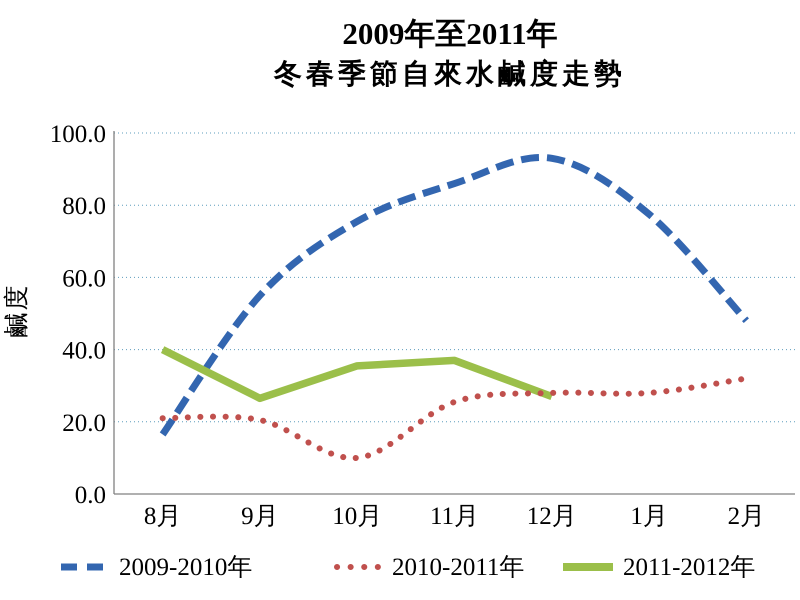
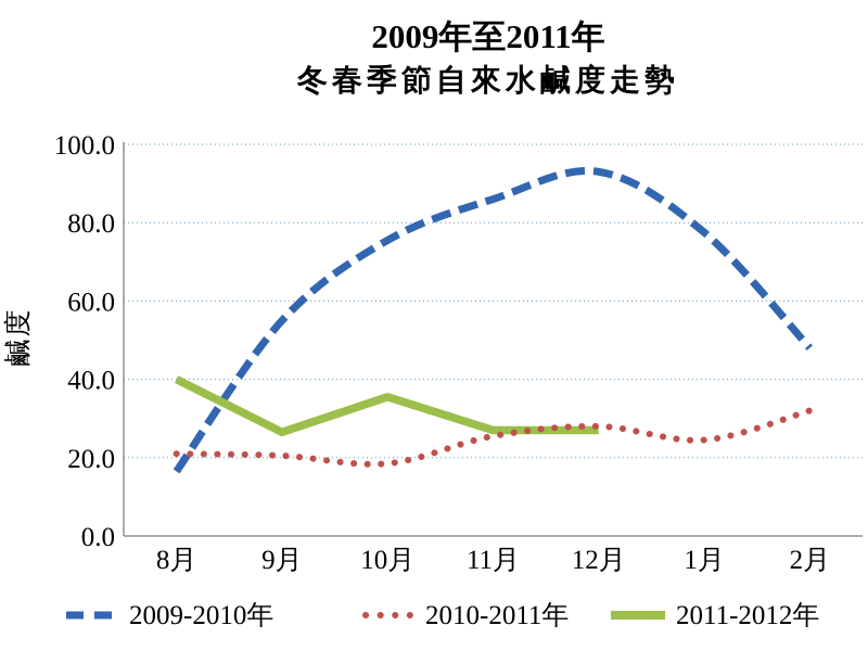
2010-2011年/10月: 10 -> 18
2011-2012年/11月: 37 -> 27
2010-2011年/1月: 28 -> 24
